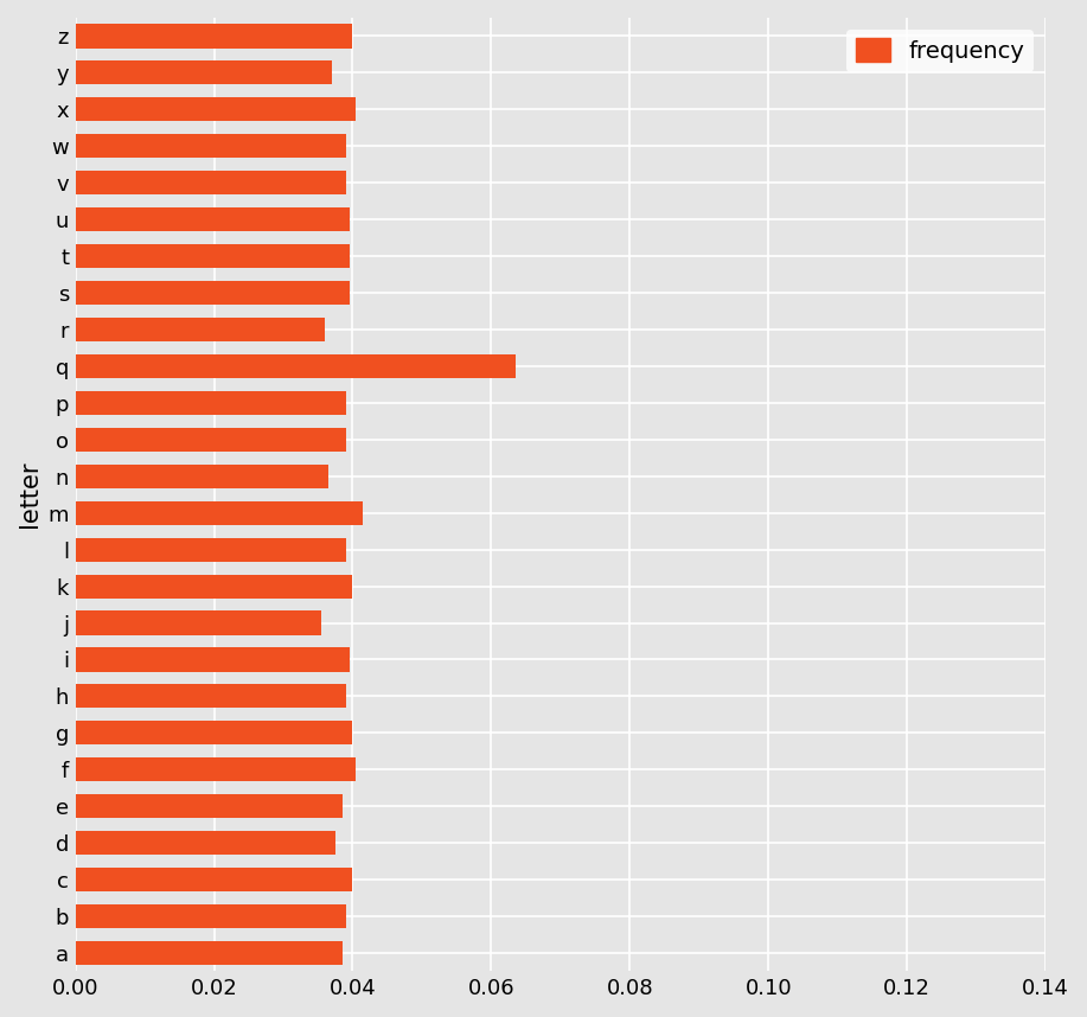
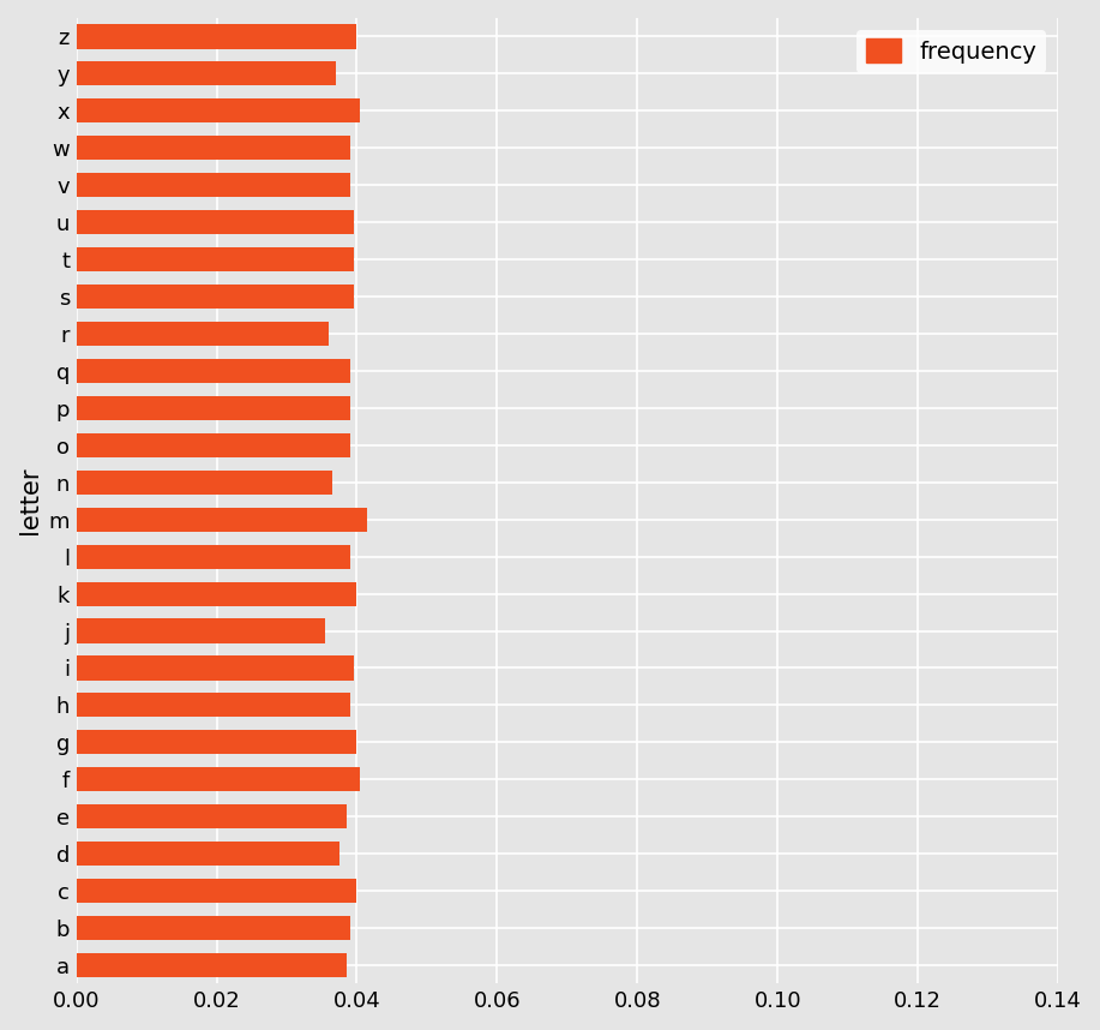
q: 0.0636 -> 0.0390
